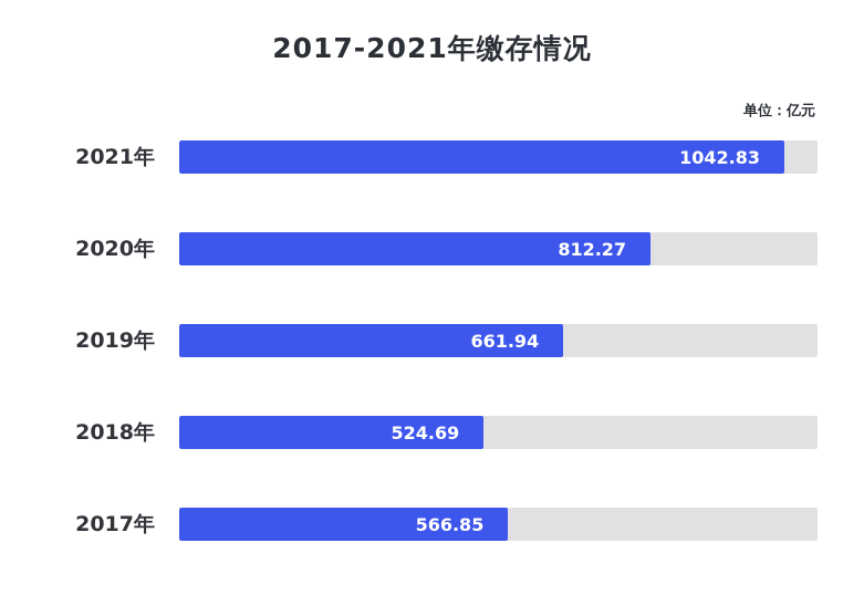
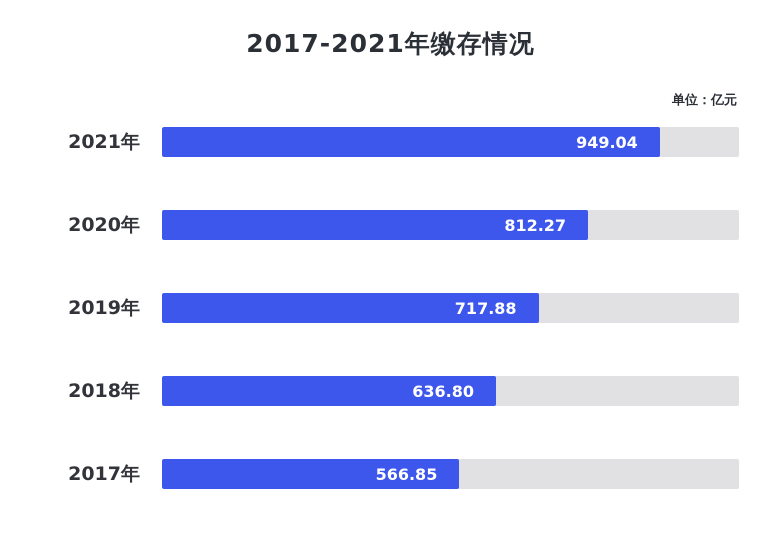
2021年: 1042.83 -> 949.04
2019年: 661.94 -> 717.88
2018年: 524.69 -> 636.80
